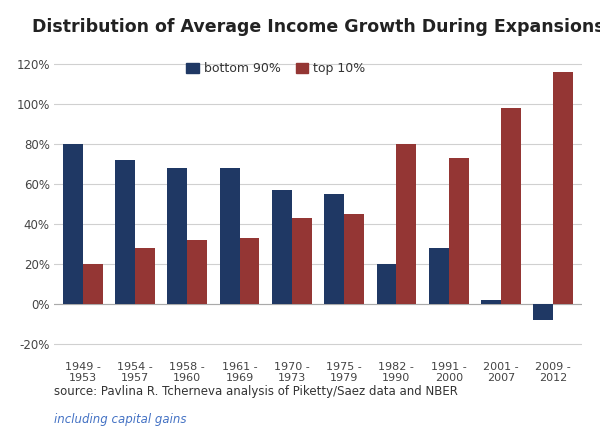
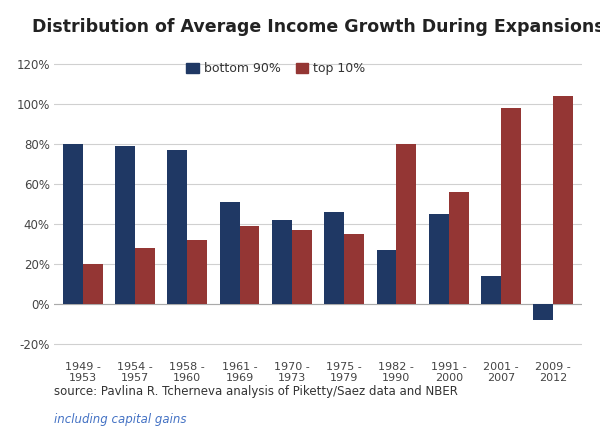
bottom 90%/1954 - 1957: 72% -> 79%
bottom 90%/1958 - 1960: 68% -> 77%
bottom 90%/1961 - 1969: 68% -> 51%
top 10%/1961 - 1969: 33% -> 39%
bottom 90%/1970 - 1973: 57% -> 42%
top 10%/1970 - 1973: 43% -> 37%
bottom 90%/1975 - 1979: 55% -> 46%
top 10%/1975 - 1979: 45% -> 35%
bottom 90%/1982 - 1990: 20% -> 27%
bottom 90%/1991 - 2000: 28% -> 45%
top 10%/1991 - 2000: 73% -> 56%
bottom 90%/2001 - 2007: 2% -> 14%
top 10%/2009 - 2012: 116% -> 104%
